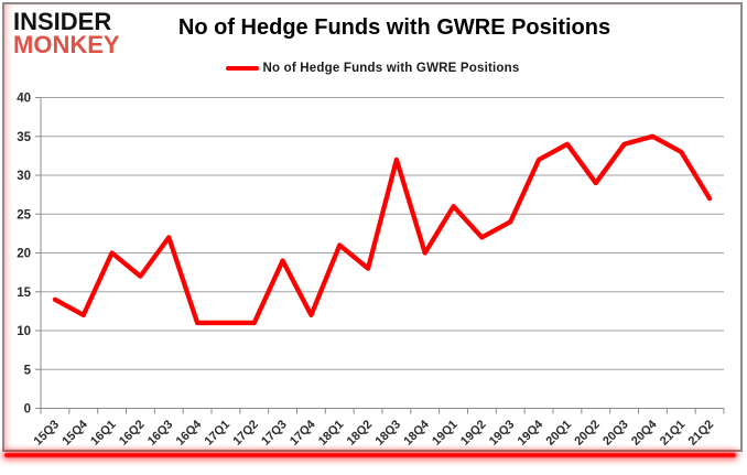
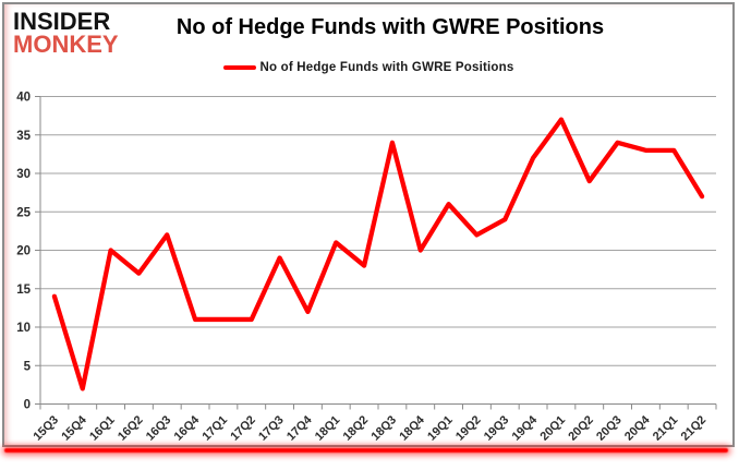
15Q4: 12 -> 2
18Q3: 32 -> 34
20Q1: 34 -> 37
20Q4: 35 -> 33
